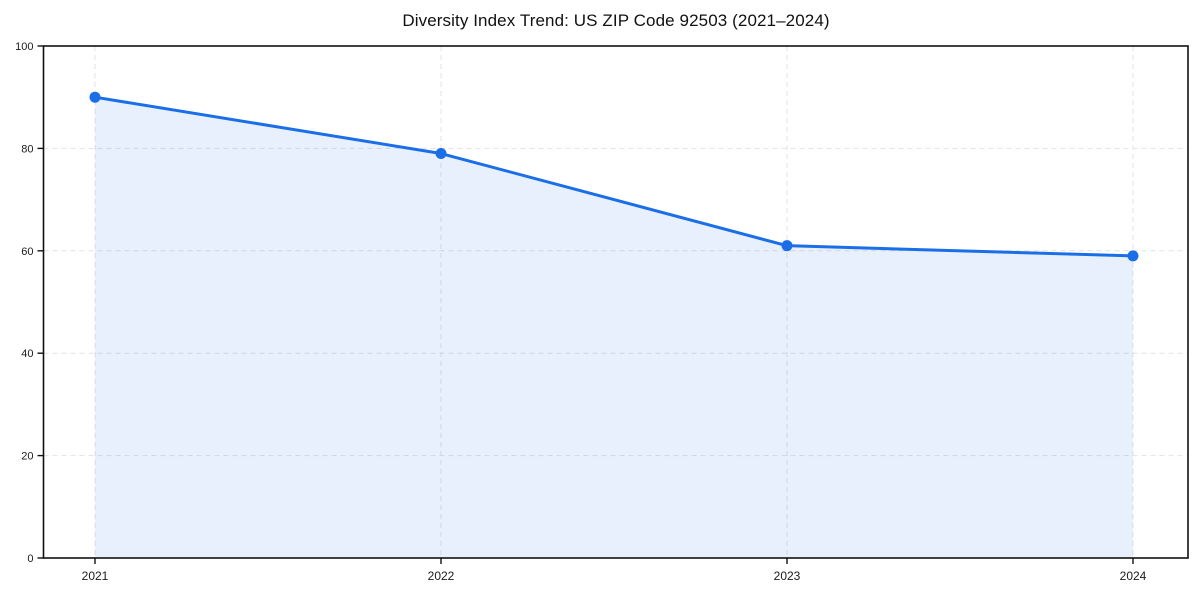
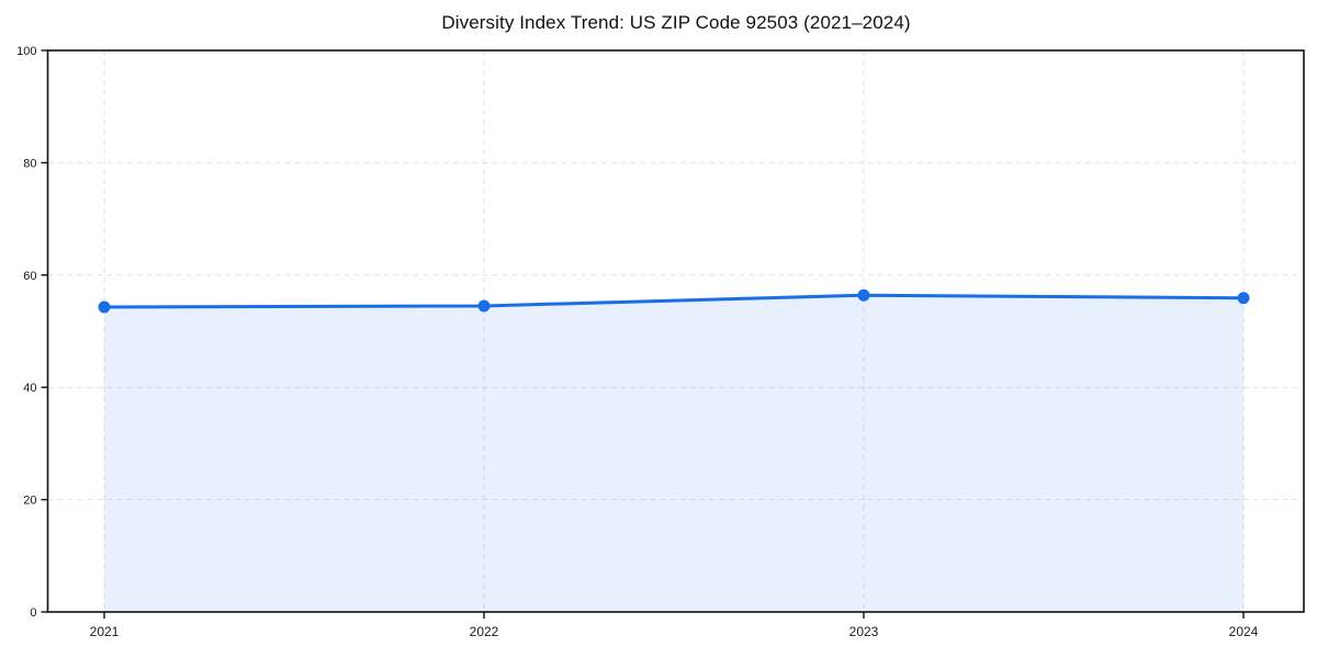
2021: 90 -> 54
2022: 79 -> 54
2023: 61 -> 56
2024: 59 -> 56
